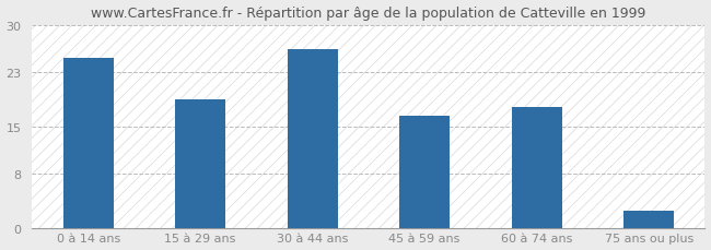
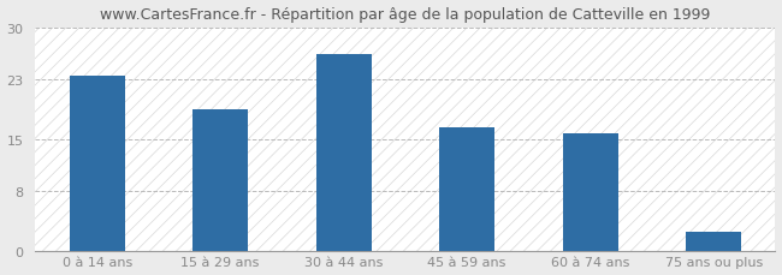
0 à 14 ans: 25.2 -> 23.5
60 à 74 ans: 17.8 -> 15.8
